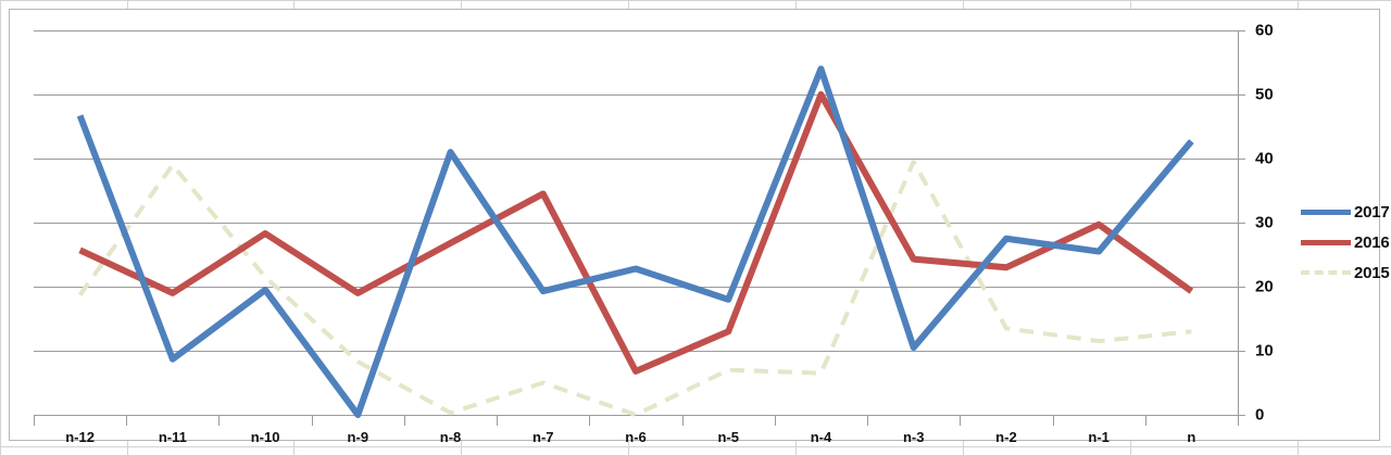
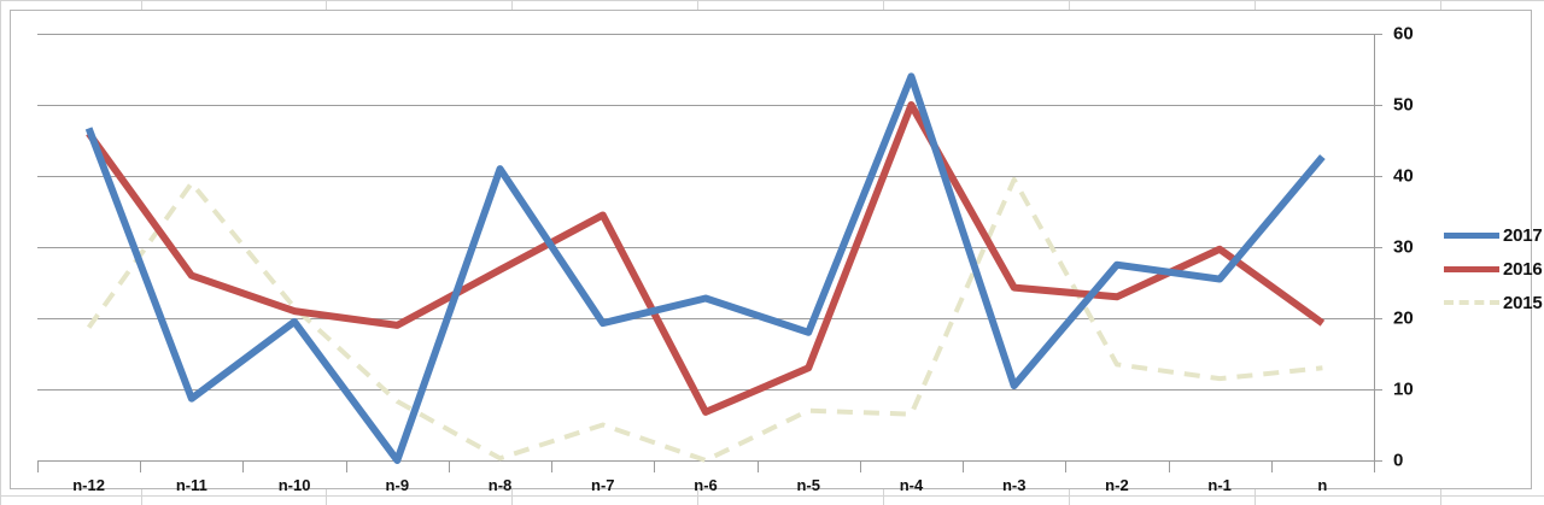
2016/n-12: 26 -> 46
2016/n-11: 19 -> 26
2016/n-10: 28 -> 21
